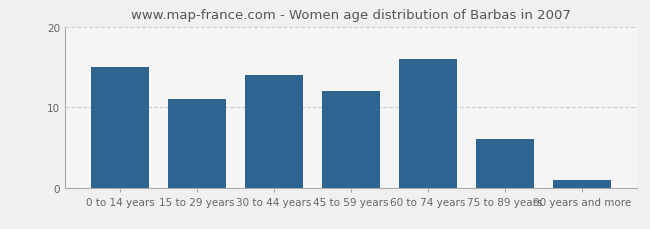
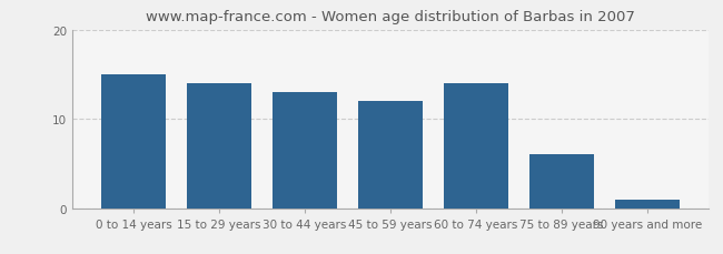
15 to 29 years: 11 -> 14
30 to 44 years: 14 -> 13
60 to 74 years: 16 -> 14
